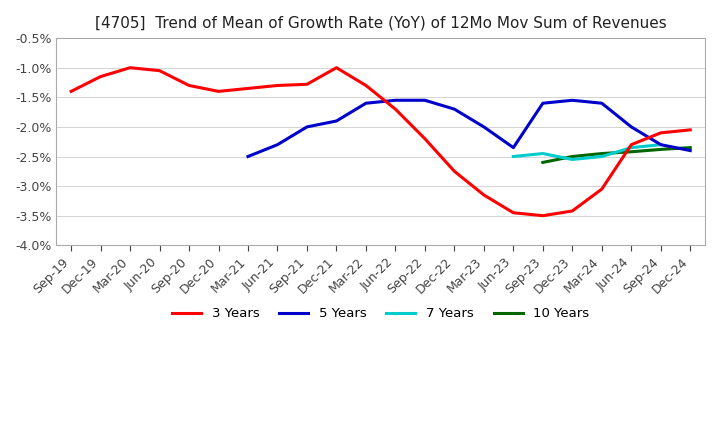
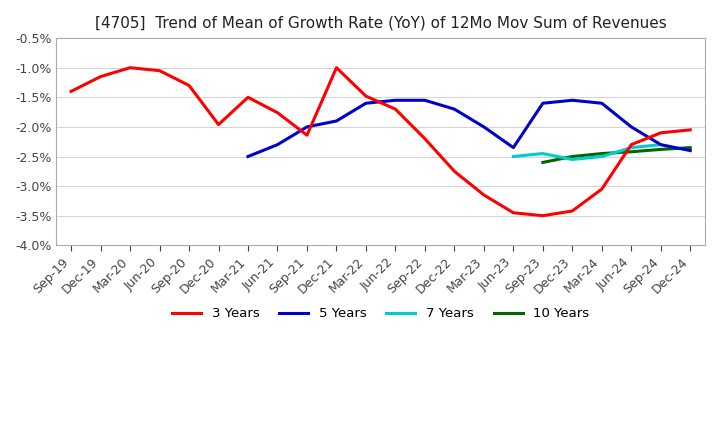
3 Years/Dec-20: -1.40% -> -1.96%
3 Years/Mar-21: -1.35% -> -1.50%
3 Years/Jun-21: -1.30% -> -1.76%
3 Years/Sep-21: -1.28% -> -2.14%
3 Years/Mar-22: -1.30% -> -1.48%
